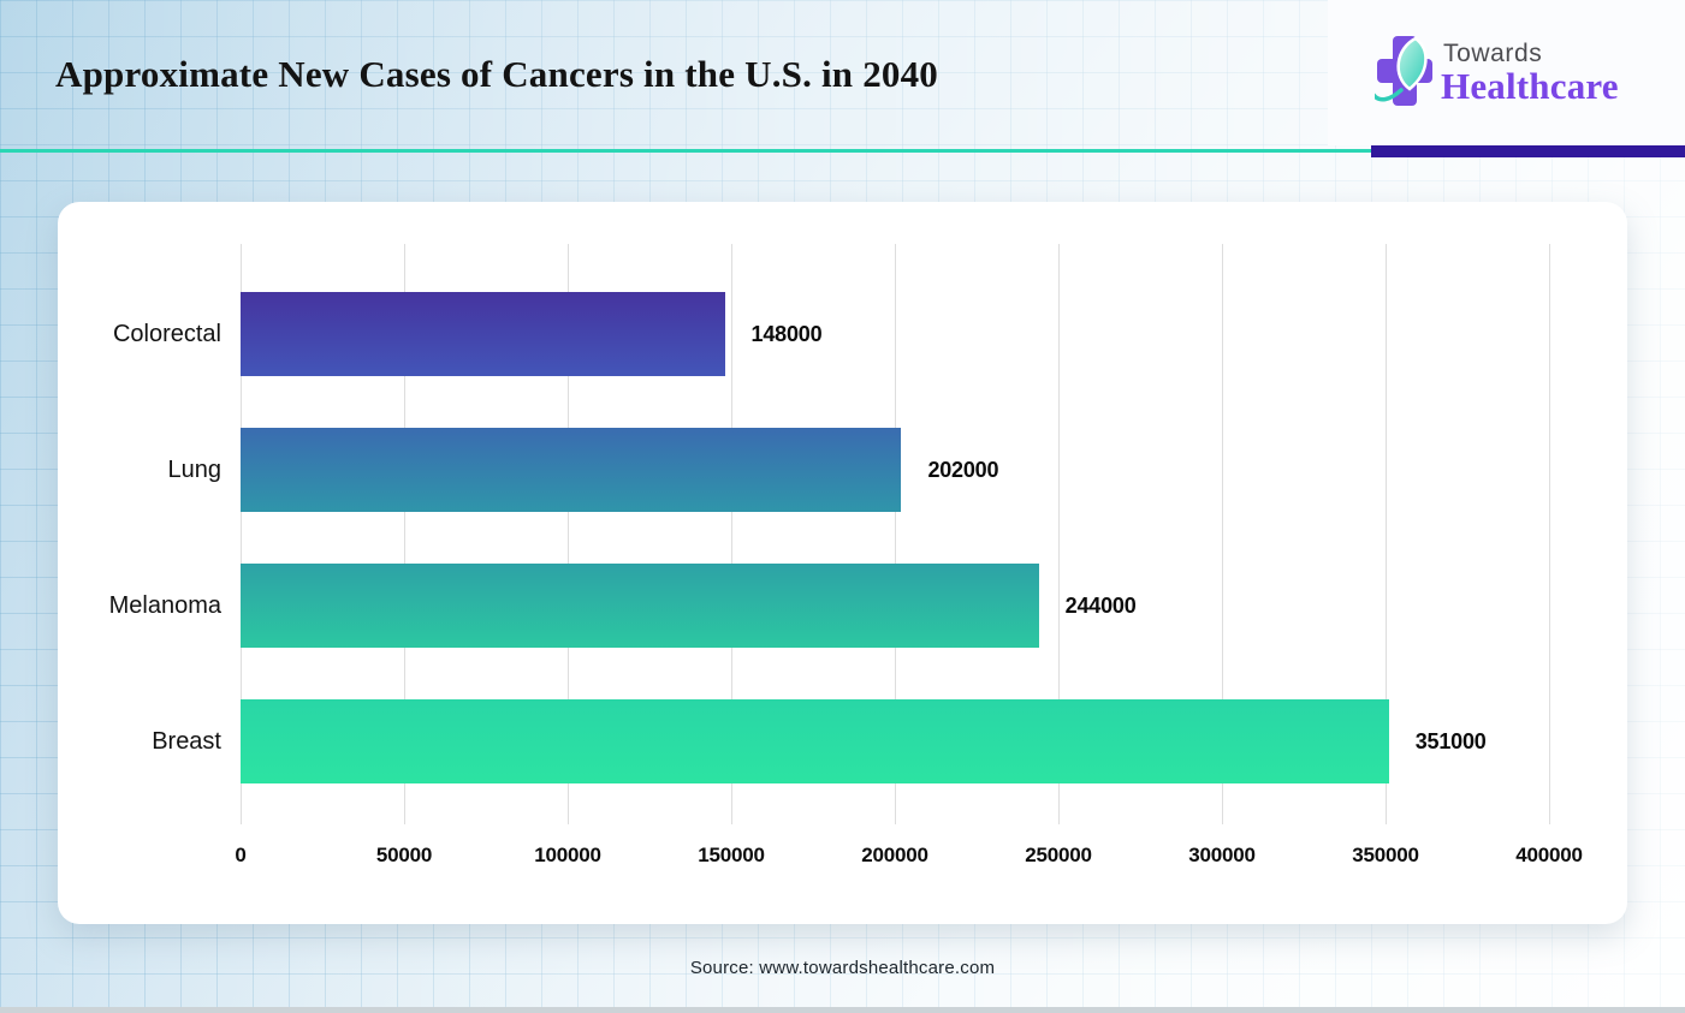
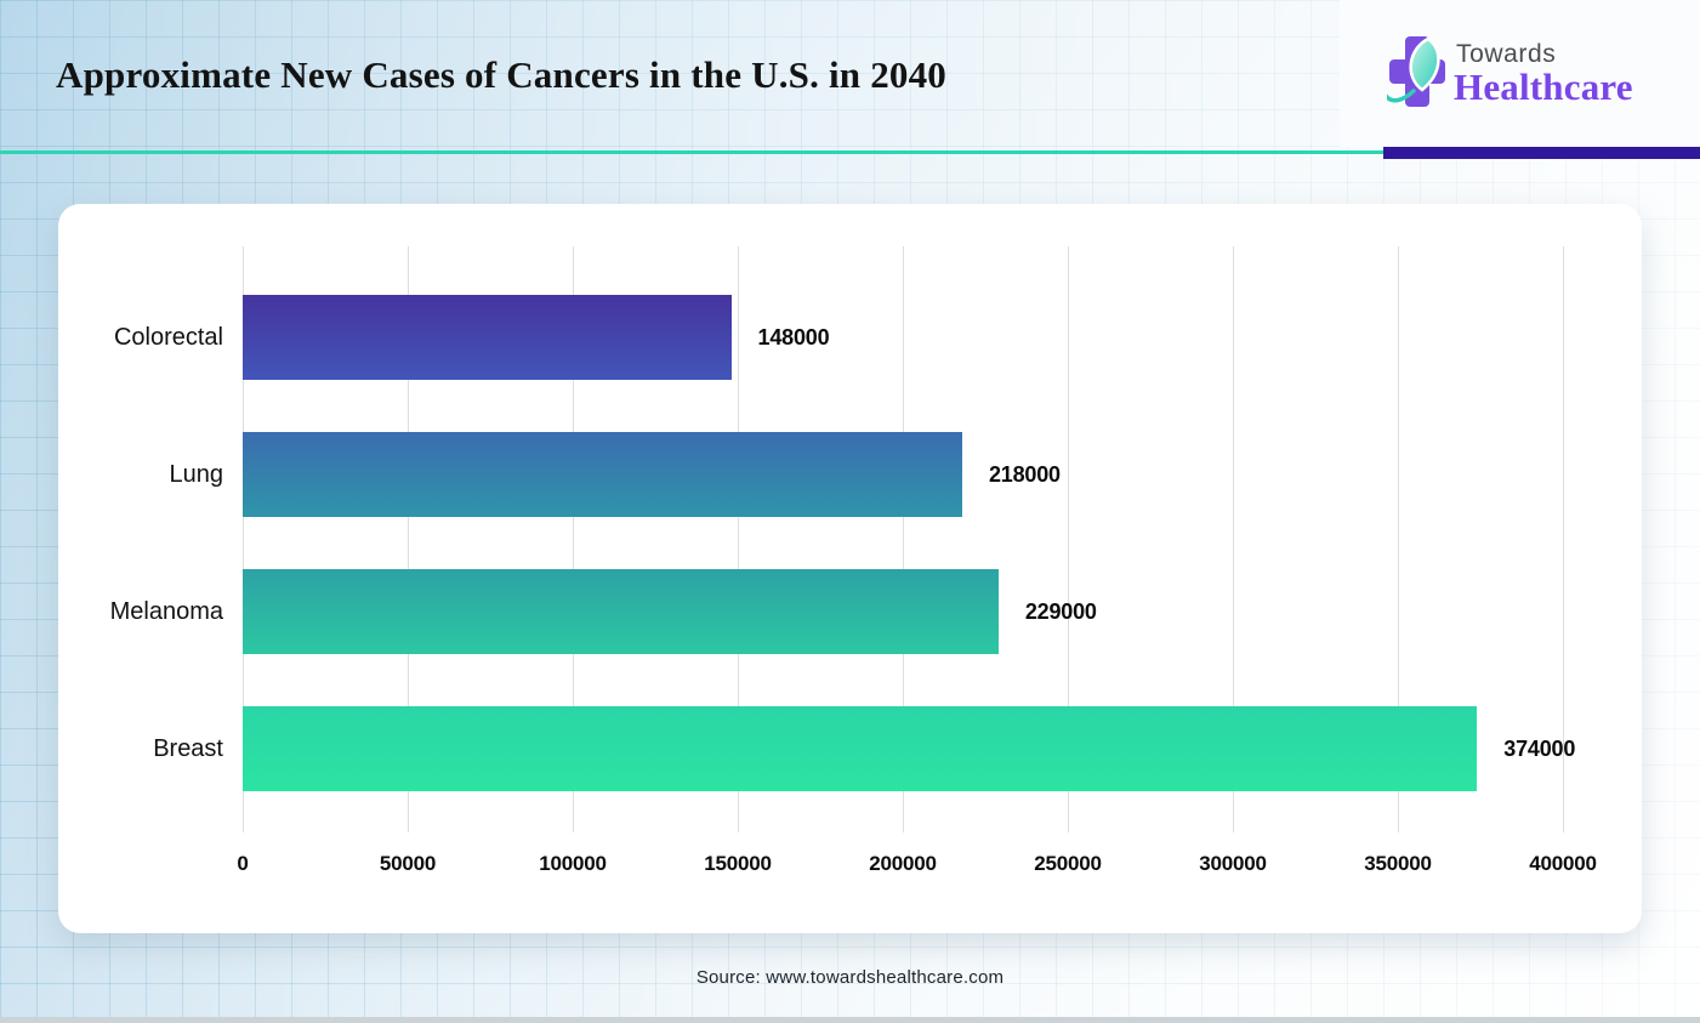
Lung: 202000 -> 218000
Melanoma: 244000 -> 229000
Breast: 351000 -> 374000
